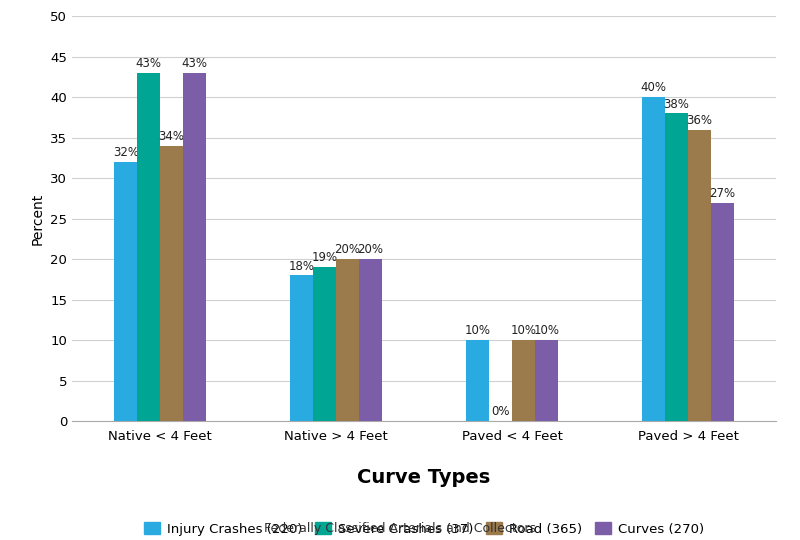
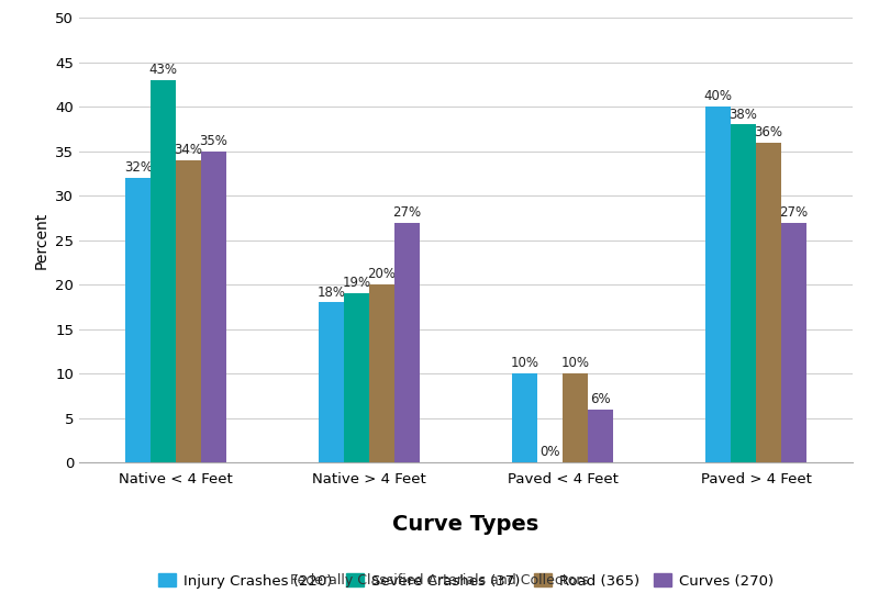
Curves (270)/Native < 4 Feet: 43% -> 35%
Curves (270)/Native > 4 Feet: 20% -> 27%
Curves (270)/Paved < 4 Feet: 10% -> 6%
